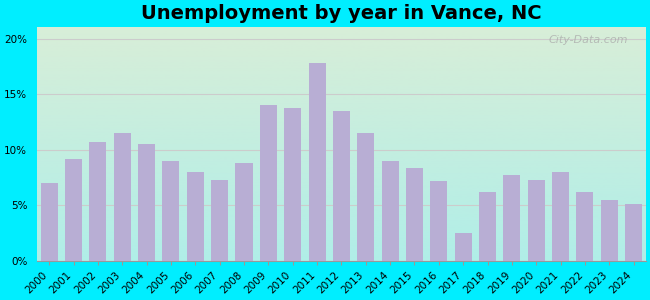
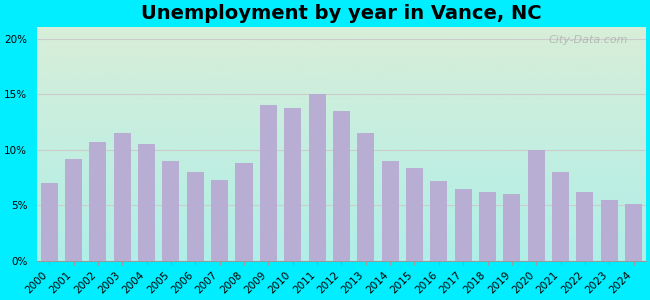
2011: 17.8% -> 15.0%
2017: 2.5% -> 6.5%
2019: 7.7% -> 6.0%
2020: 7.3% -> 10.0%
